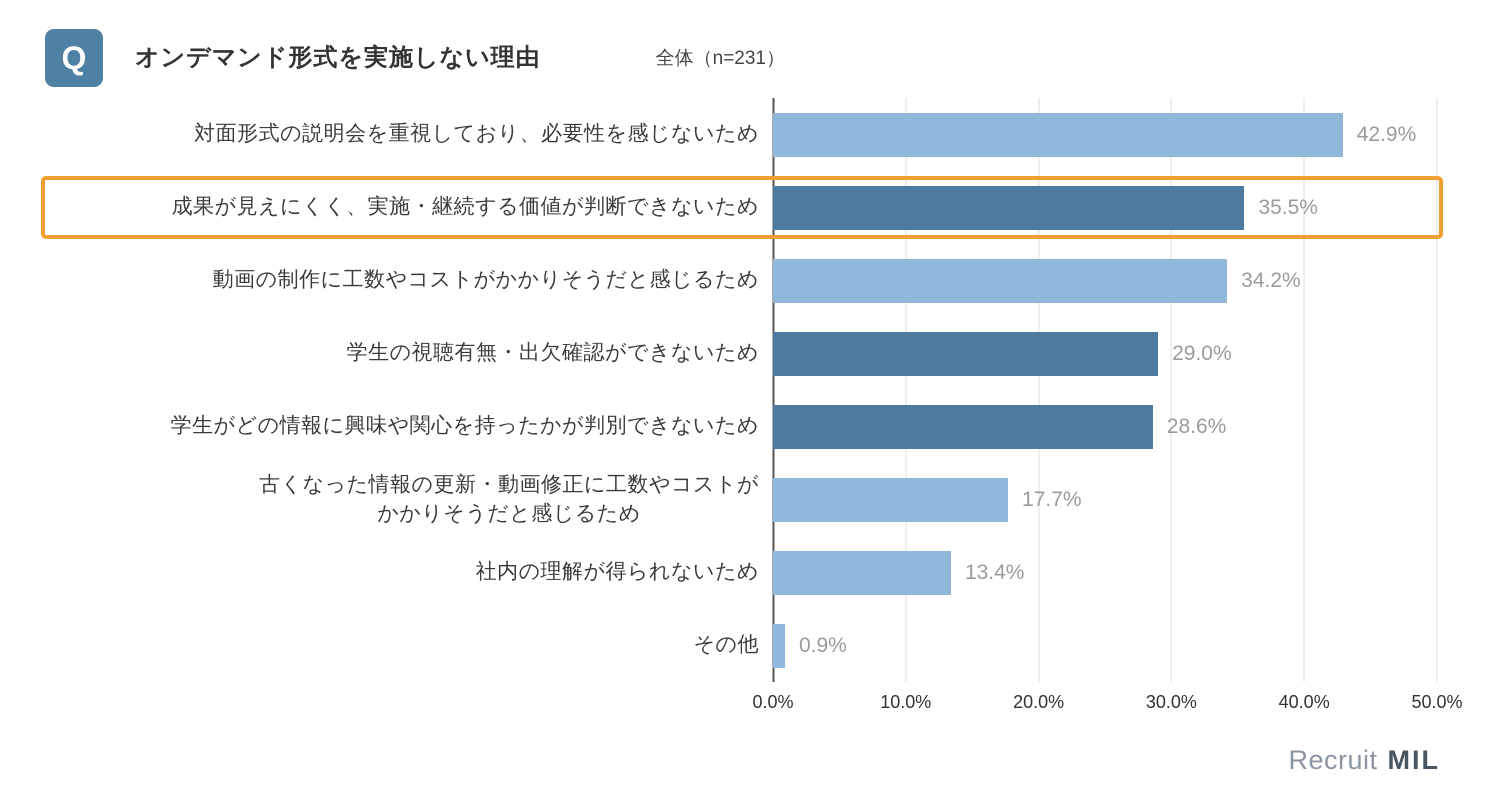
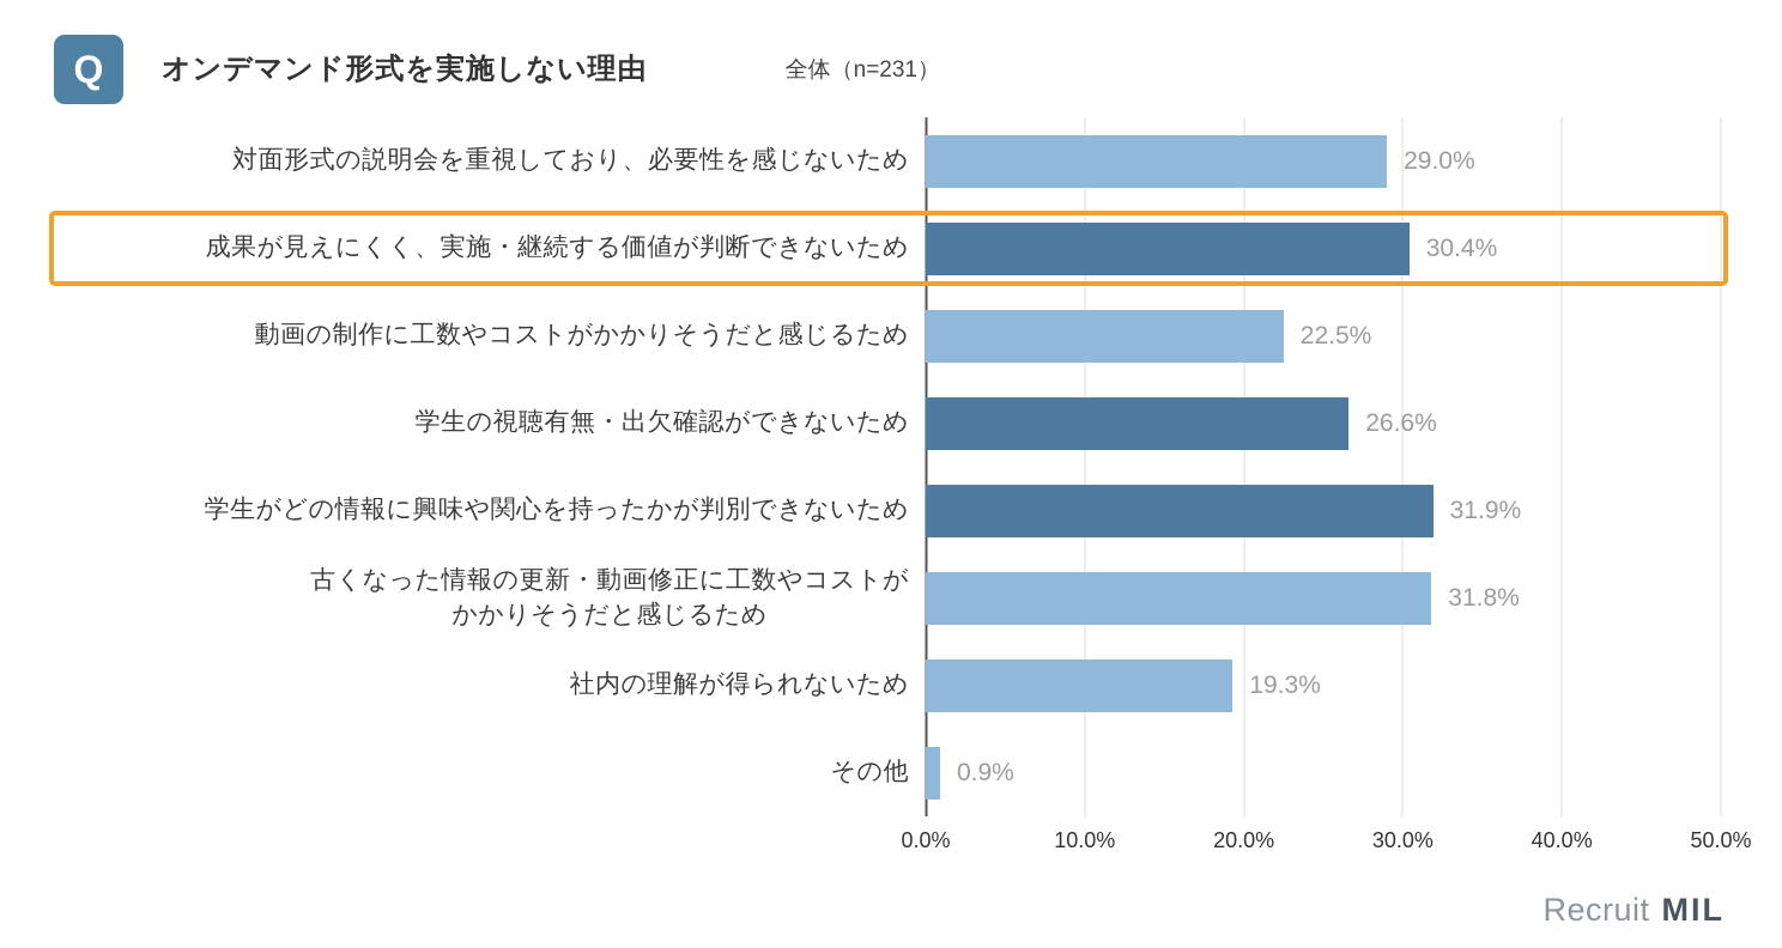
対面形式の説明会を重視しており、必要性を感じないため: 42.9% -> 29.0%
成果が見えにくく、実施・継続する価値が判断できないため: 35.5% -> 30.4%
動画の制作に工数やコストがかかりそうだと感じるため: 34.2% -> 22.5%
学生の視聴有無・出欠確認ができないため: 29.0% -> 26.6%
学生がどの情報に興味や関心を持ったかが判別できないため: 28.6% -> 31.9%
古くなった情報の更新・動画修正に工数やコストが かかりそうだと感じるため: 17.7% -> 31.8%
社内の理解が得られないため: 13.4% -> 19.3%
